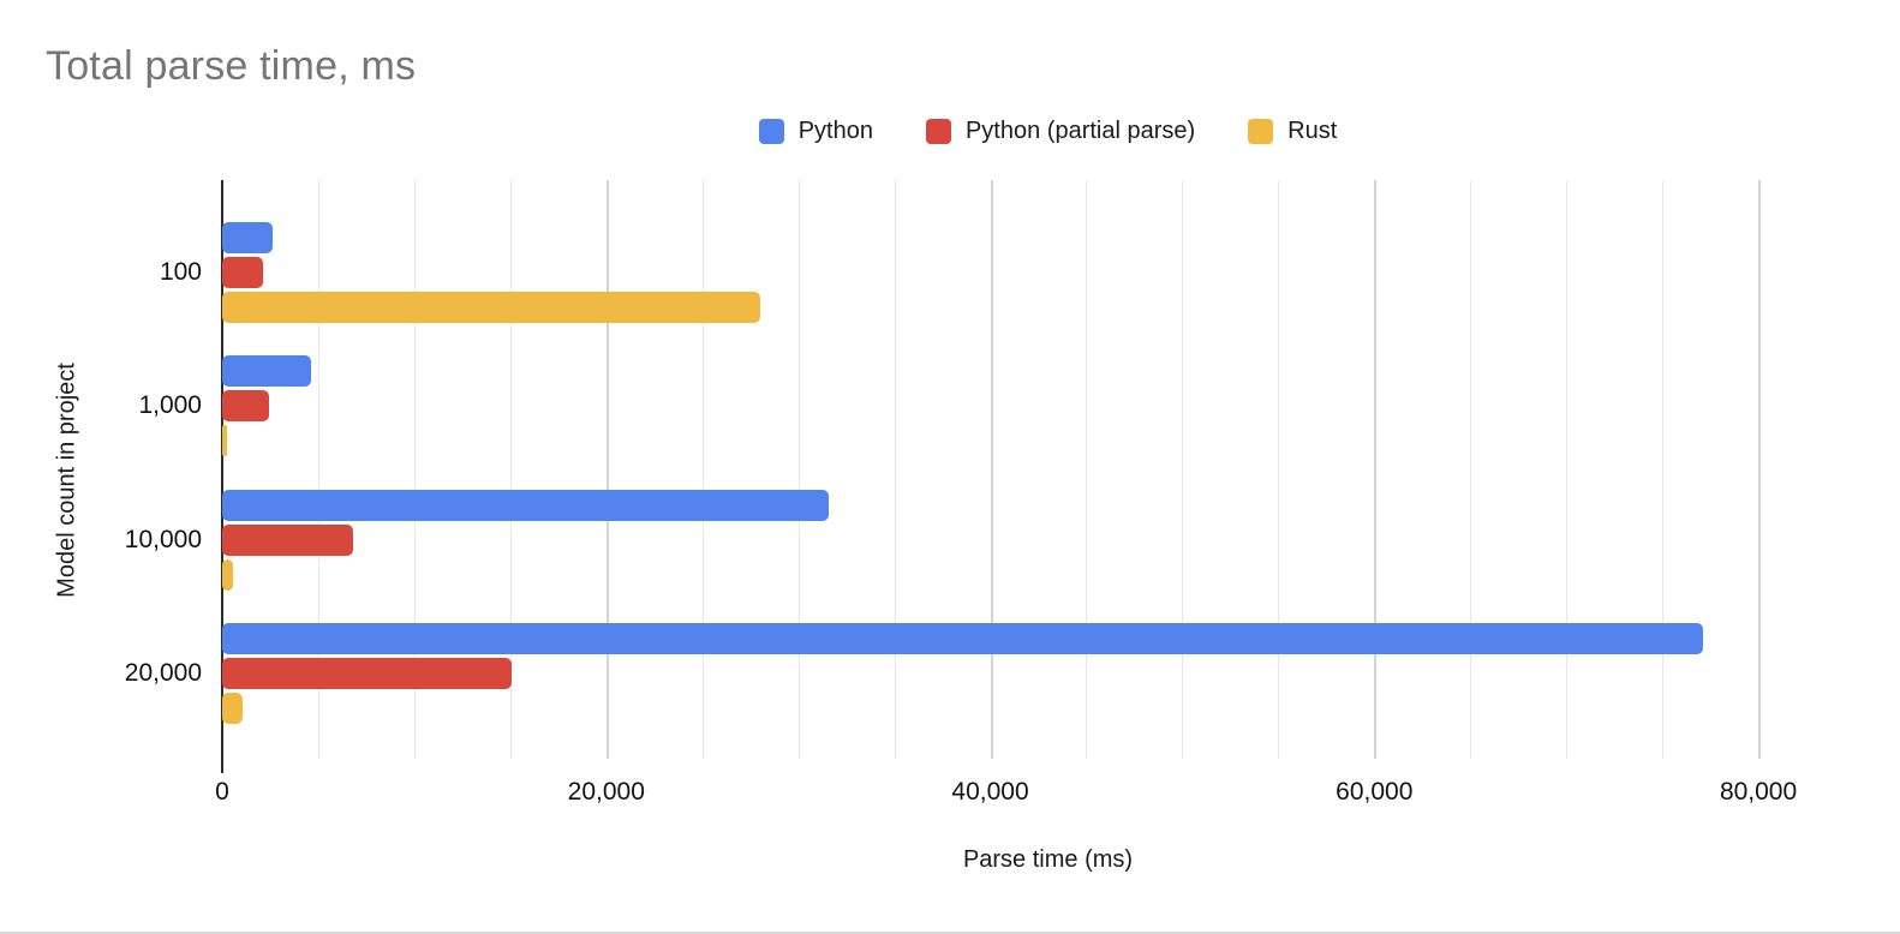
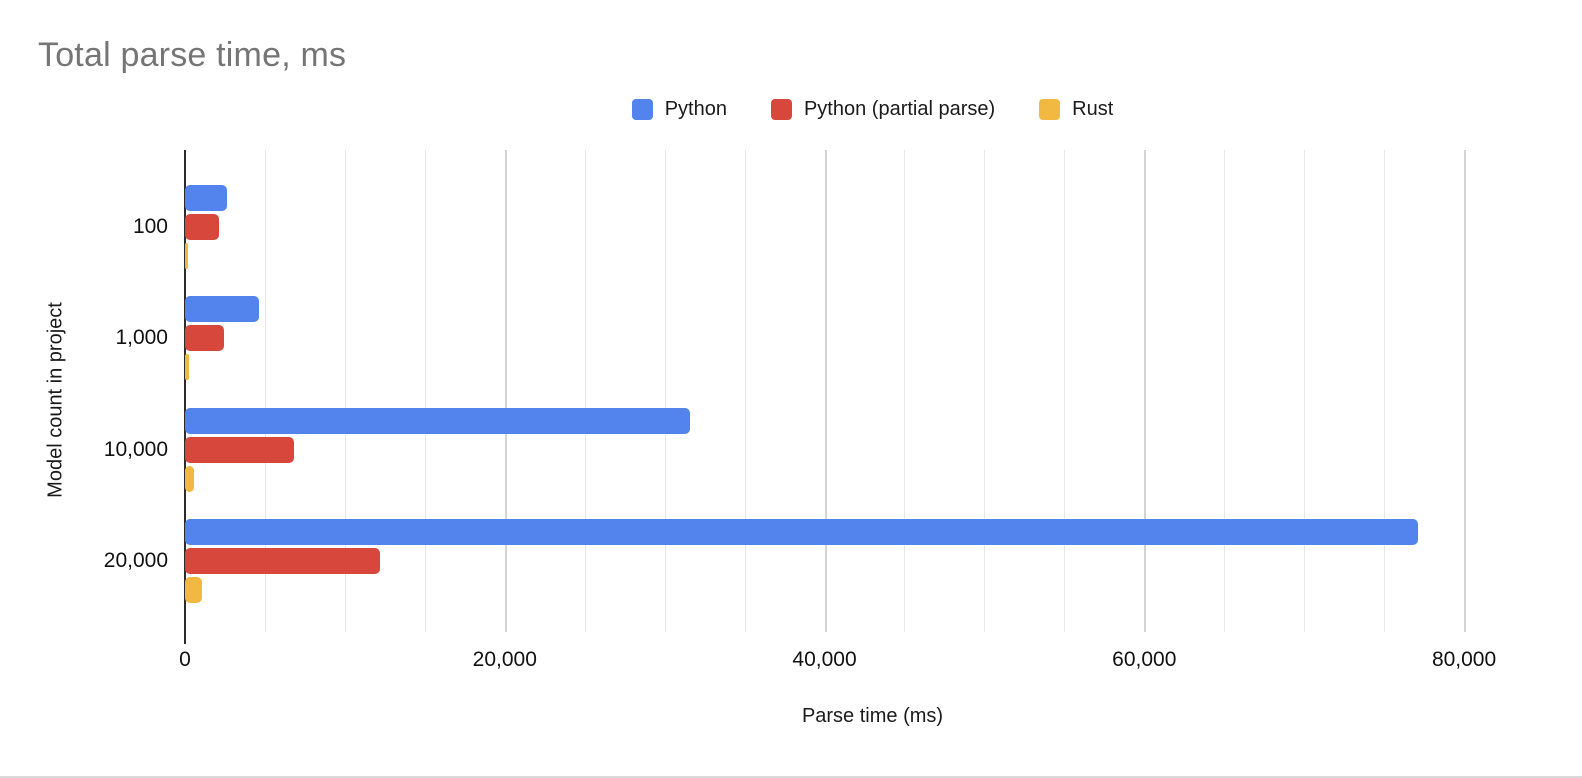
Rust/100: 28000 -> 200
Python (partial parse)/20,000: 15100 -> 12200
